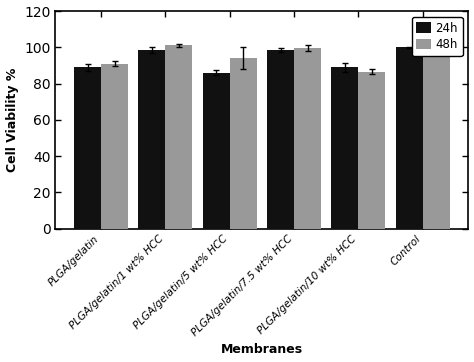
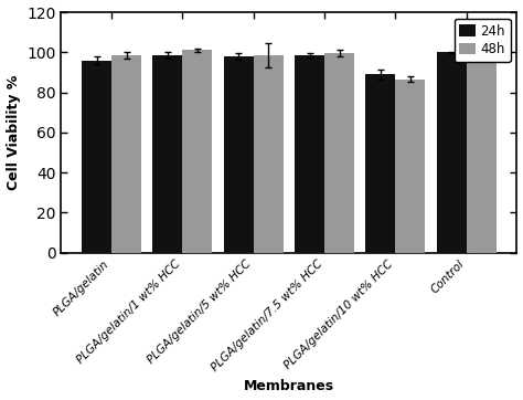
24h/PLGA/gelatin: 89 -> 96
48h/PLGA/gelatin: 91 -> 98
24h/PLGA/gelatin/5 wt% HCC: 86 -> 98
48h/PLGA/gelatin/5 wt% HCC: 94 -> 98
